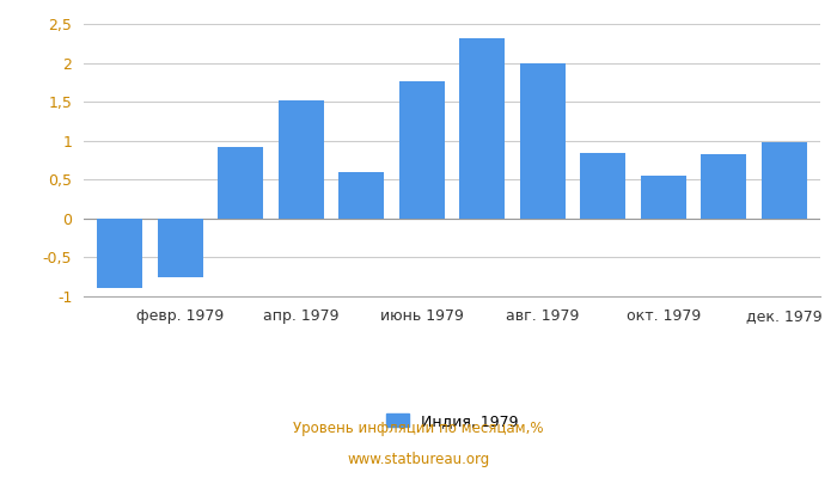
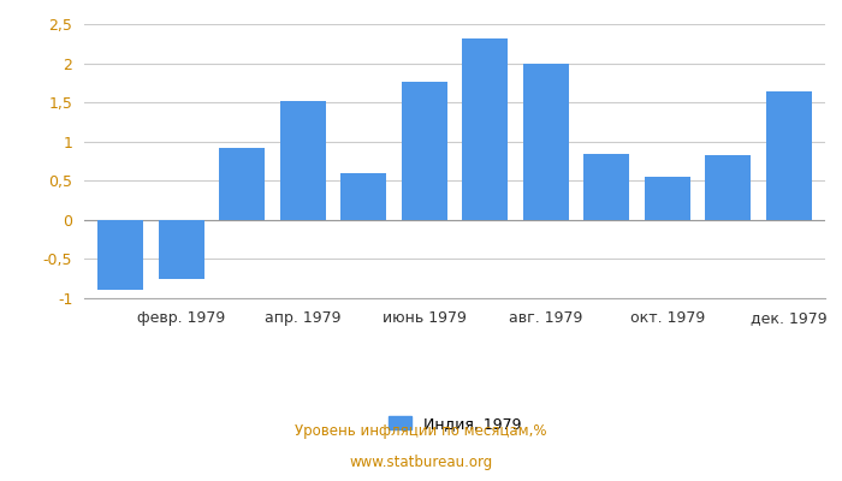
дек. 1979: 0,98 -> 1,64
